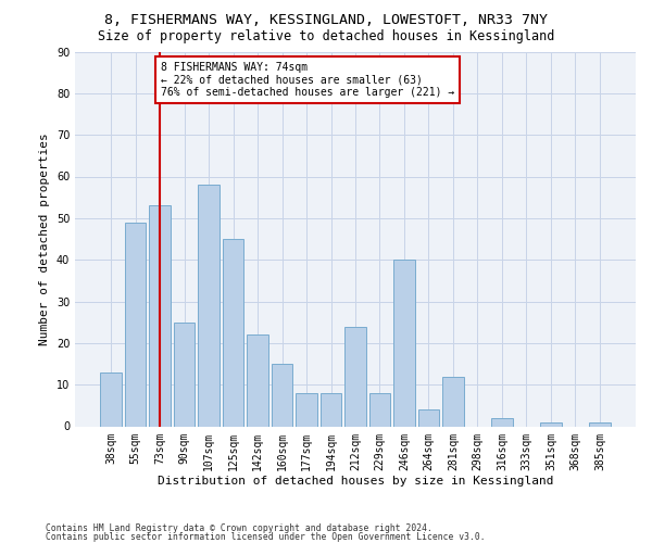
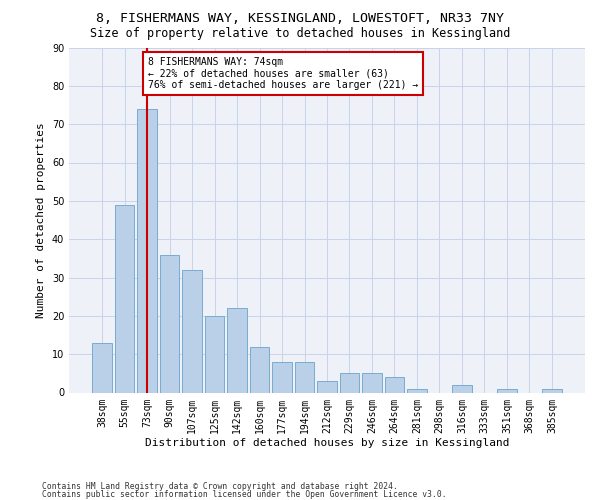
73sqm: 53 -> 74
90sqm: 25 -> 36
107sqm: 58 -> 32
125sqm: 45 -> 20
160sqm: 15 -> 12
212sqm: 24 -> 3
229sqm: 8 -> 5
246sqm: 40 -> 5
281sqm: 12 -> 1
